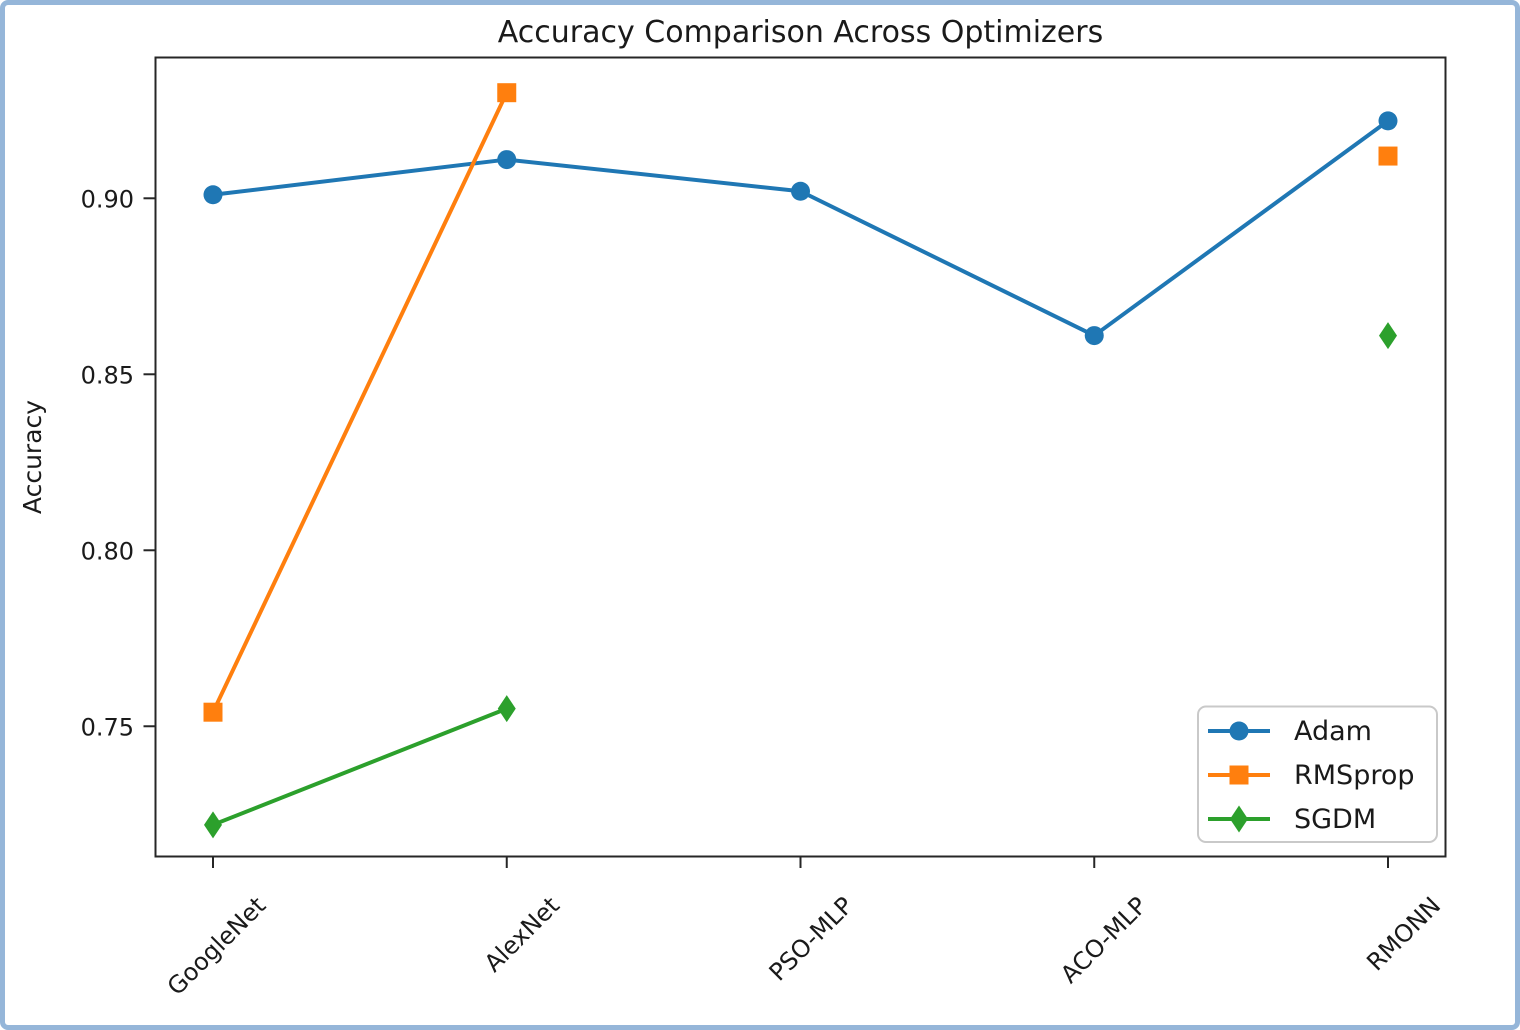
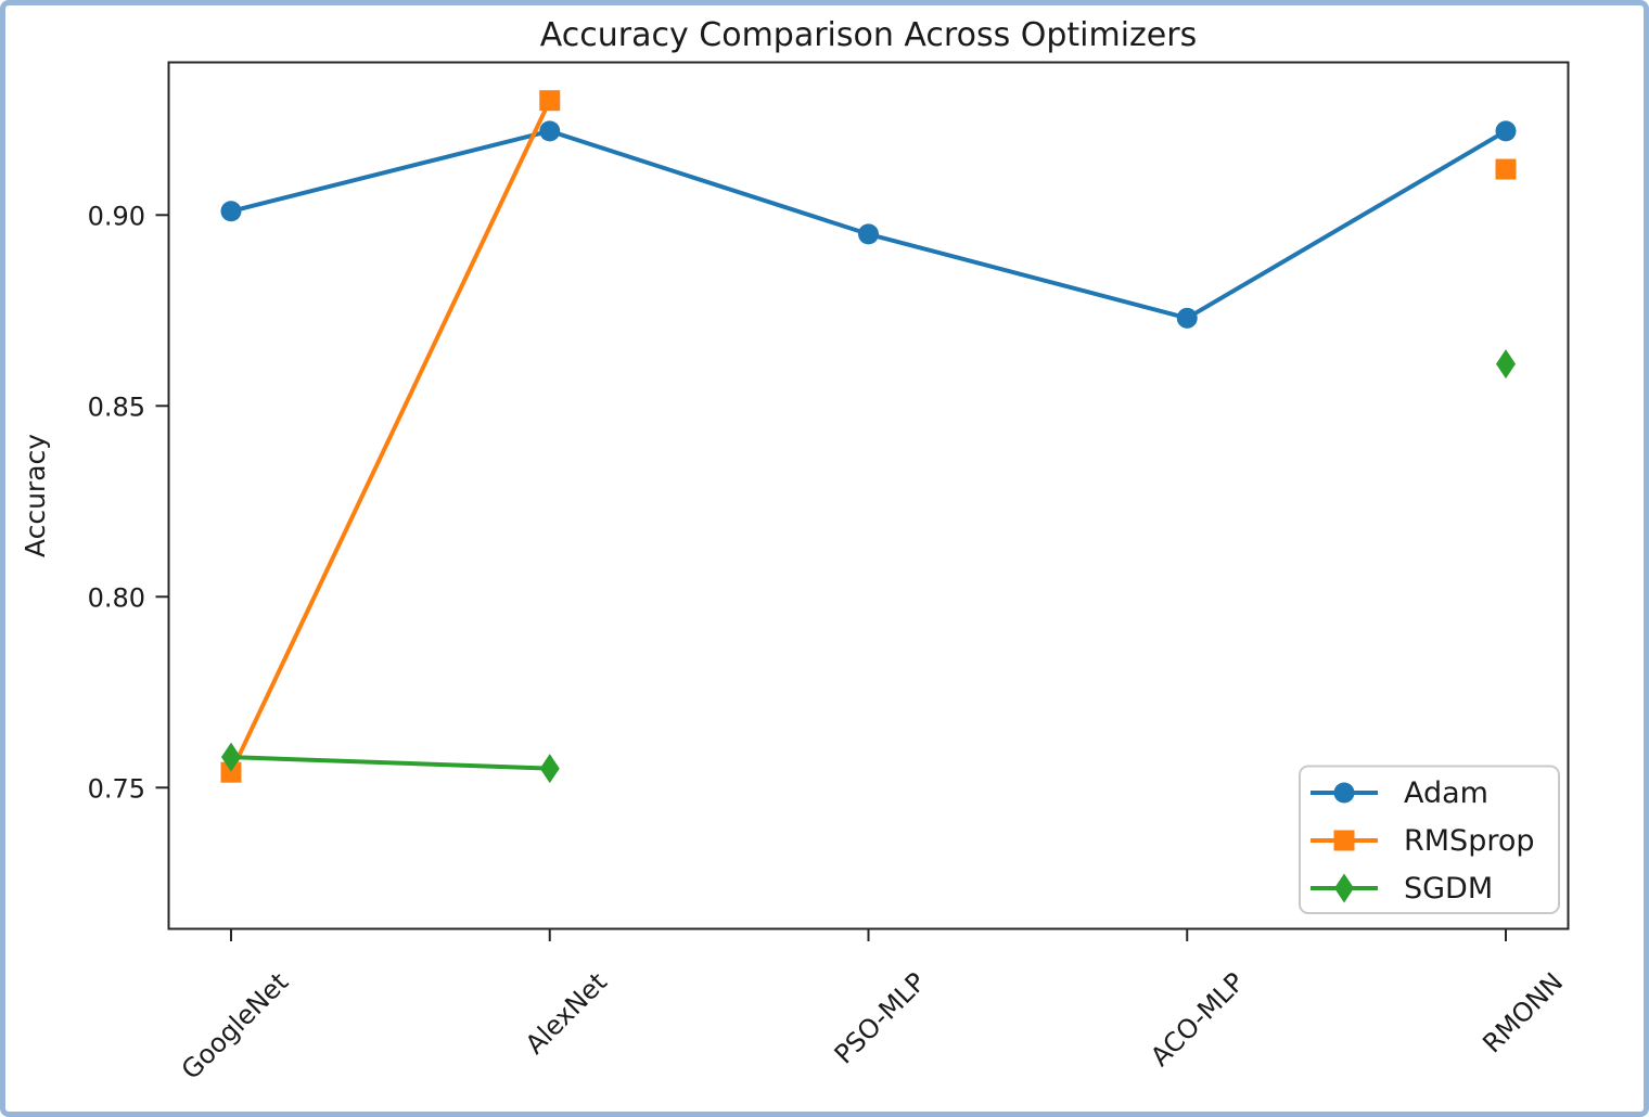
SGDM/GoogleNet: 0.722 -> 0.758
Adam/AlexNet: 0.911 -> 0.922
Adam/PSO-MLP: 0.902 -> 0.895
Adam/ACO-MLP: 0.861 -> 0.873
